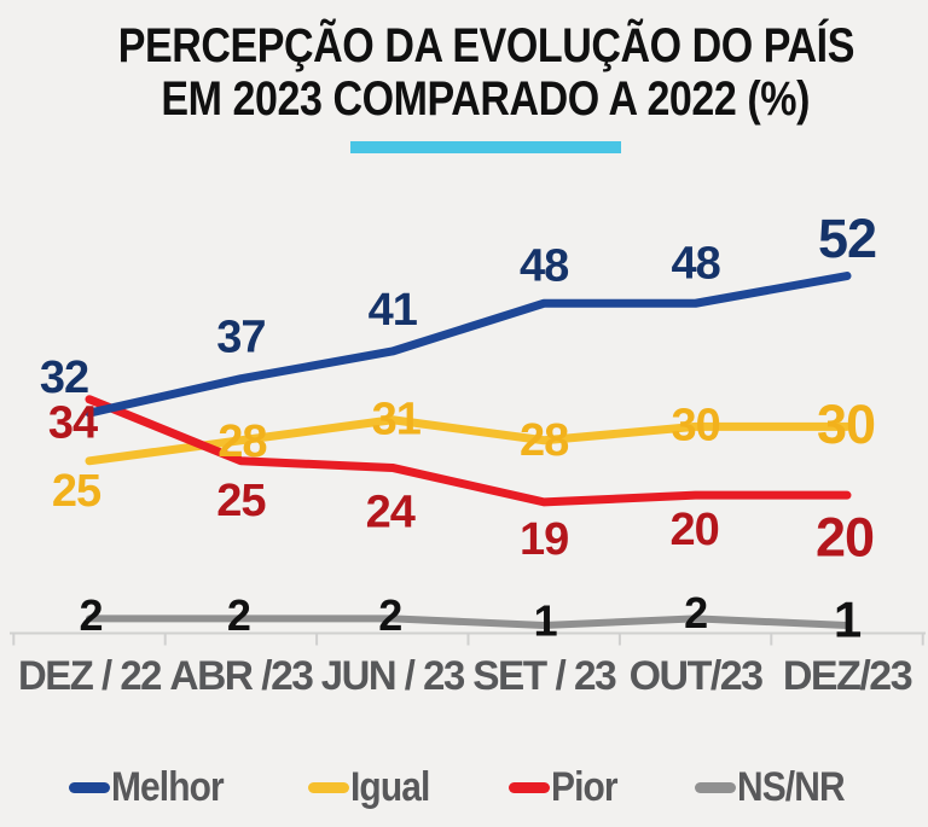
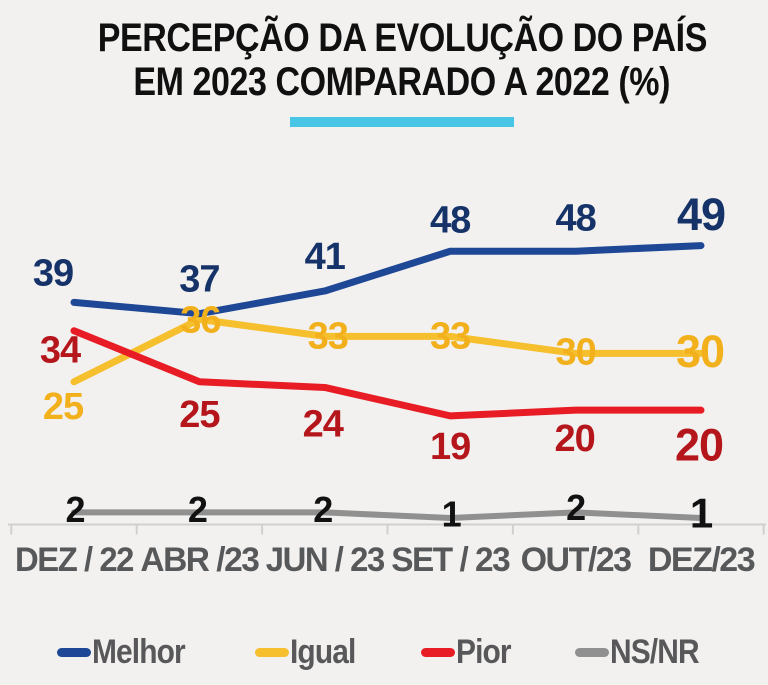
Melhor/DEZ / 22: 32 -> 39
Igual/ABR /23: 28 -> 36
Igual/JUN / 23: 31 -> 33
Igual/SET / 23: 28 -> 33
Melhor/DEZ/23: 52 -> 49
